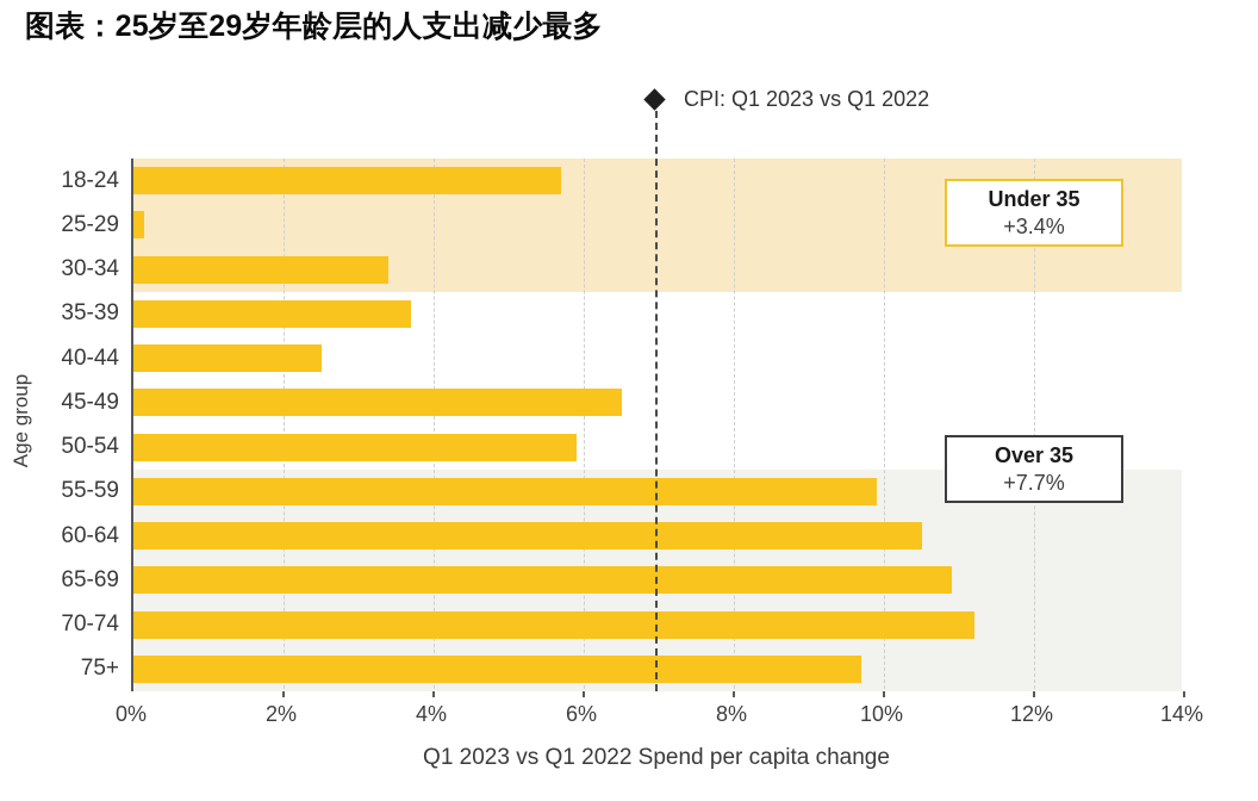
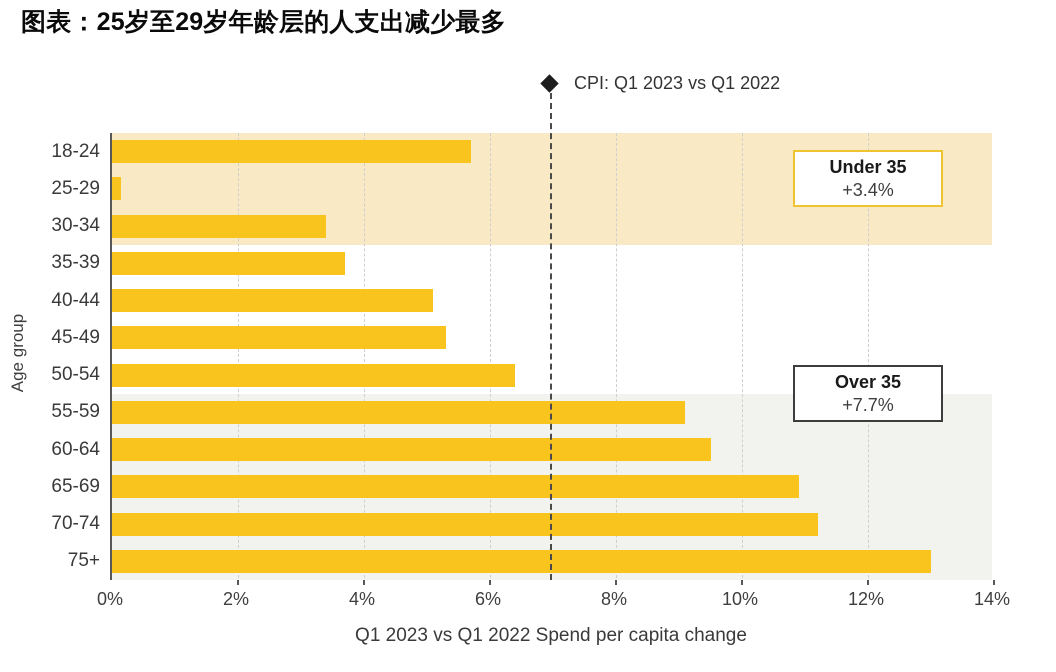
40-44: 2.5% -> 5.1%
45-49: 6.5% -> 5.3%
50-54: 5.9% -> 6.4%
55-59: 9.9% -> 9.1%
60-64: 10.5% -> 9.5%
75+: 9.7% -> 13.0%
